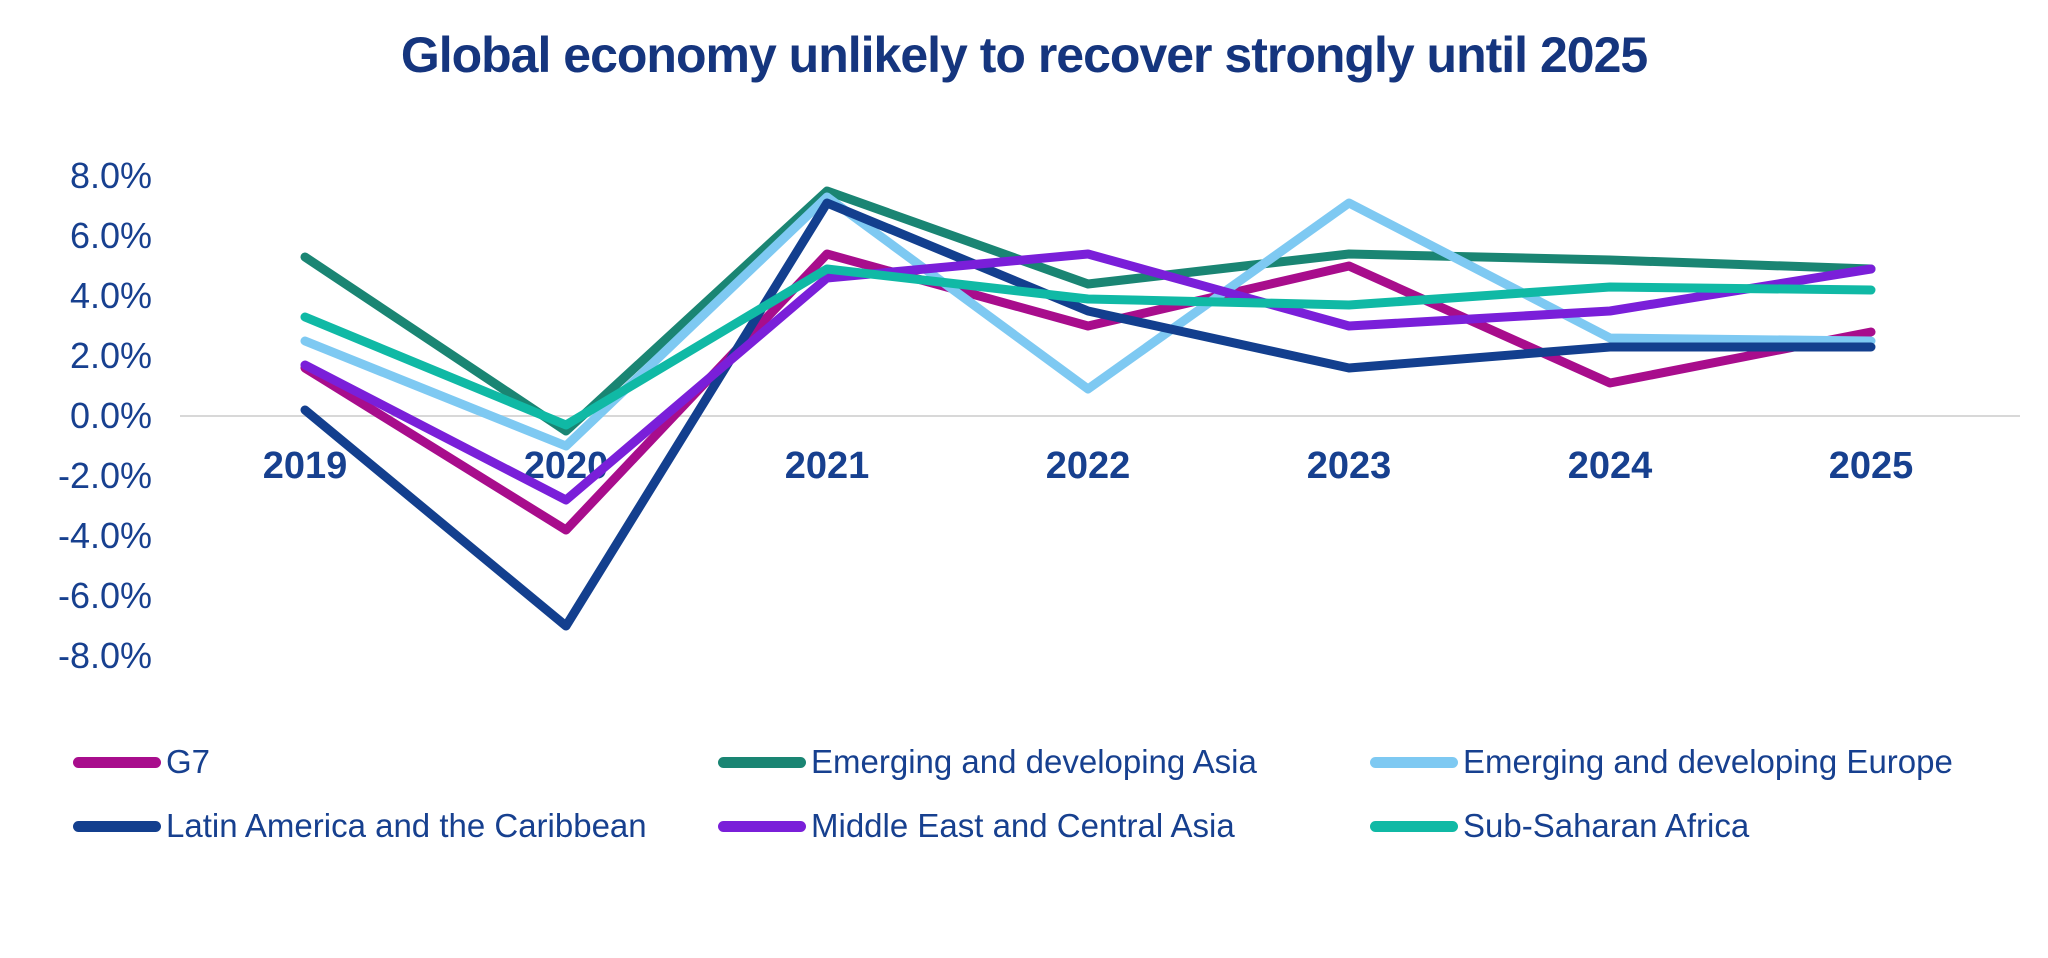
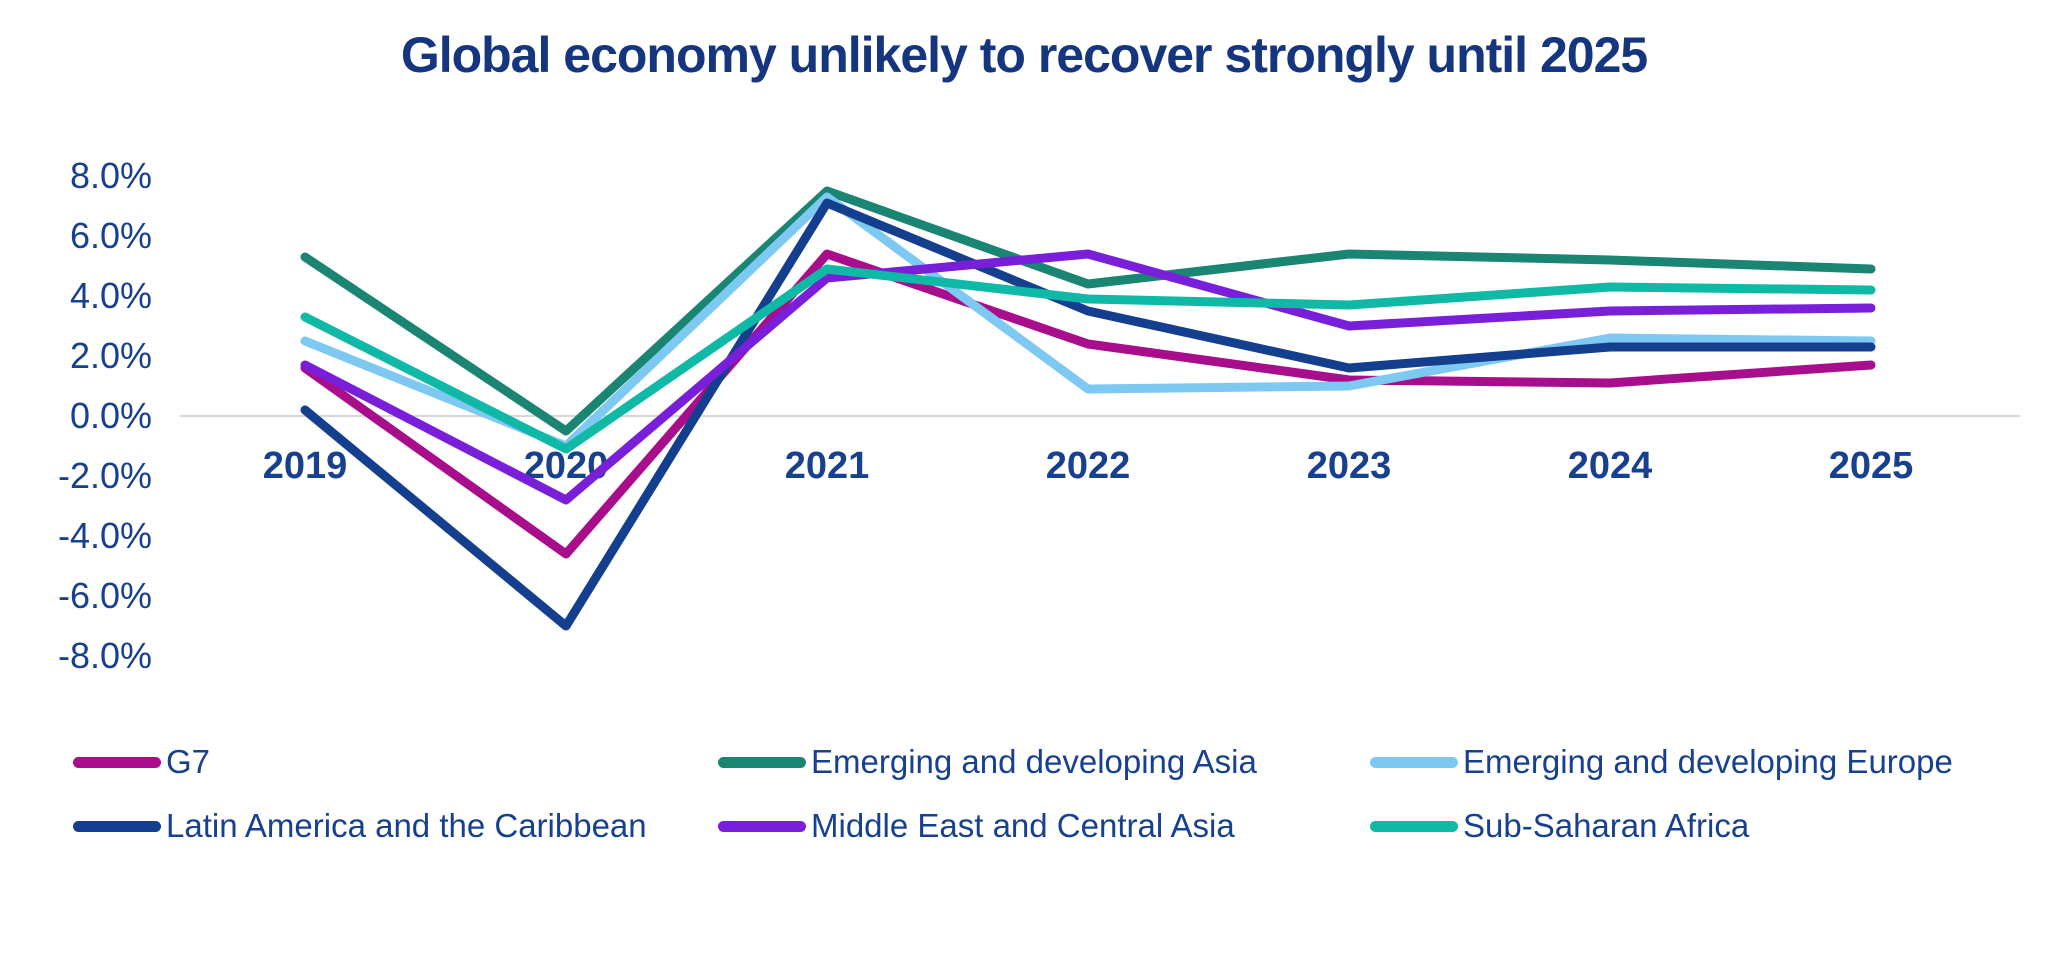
G7/2020: -3.8% -> -4.6%
Sub-Saharan Africa/2020: -0.3% -> -1.1%
G7/2022: 3.0% -> 2.4%
G7/2023: 5.0% -> 1.2%
Emerging and developing Europe/2023: 7.1% -> 1.0%
G7/2025: 2.8% -> 1.7%
Middle East and Central Asia/2025: 4.9% -> 3.6%
